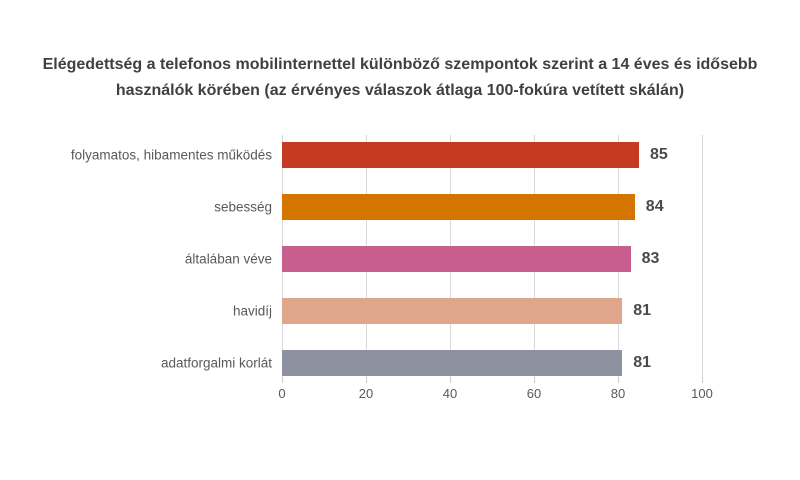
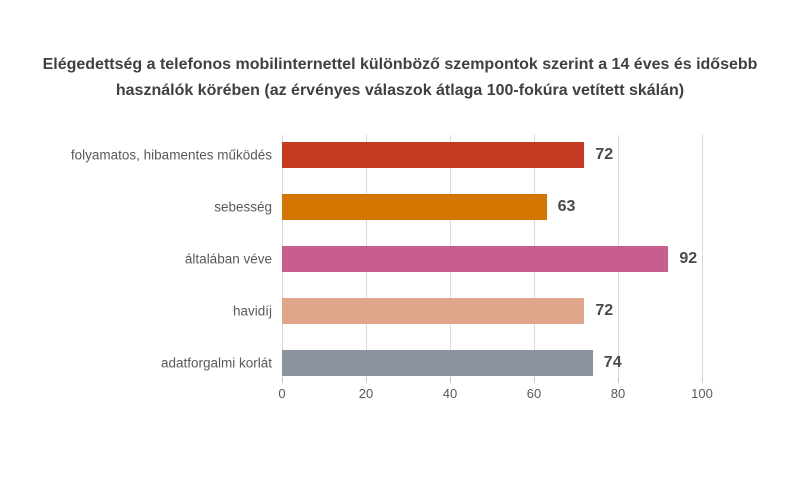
folyamatos, hibamentes működés: 85 -> 72
sebesség: 84 -> 63
általában véve: 83 -> 92
havidíj: 81 -> 72
adatforgalmi korlát: 81 -> 74
